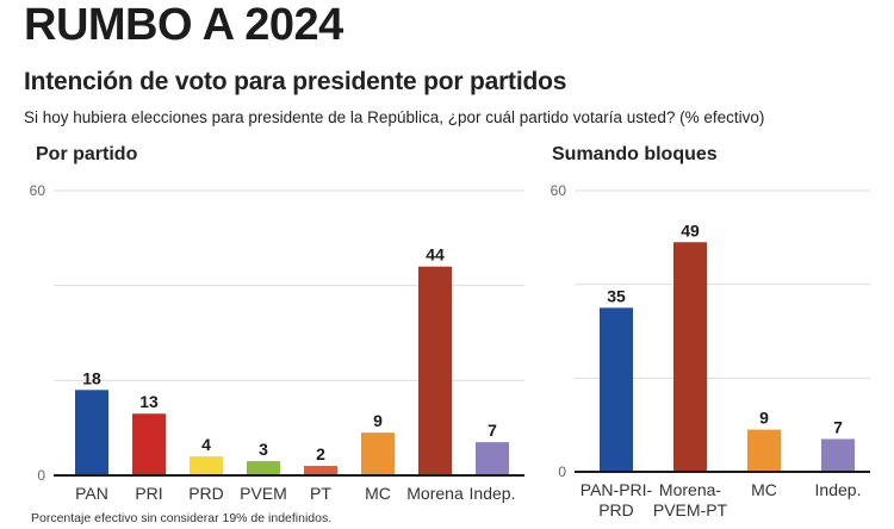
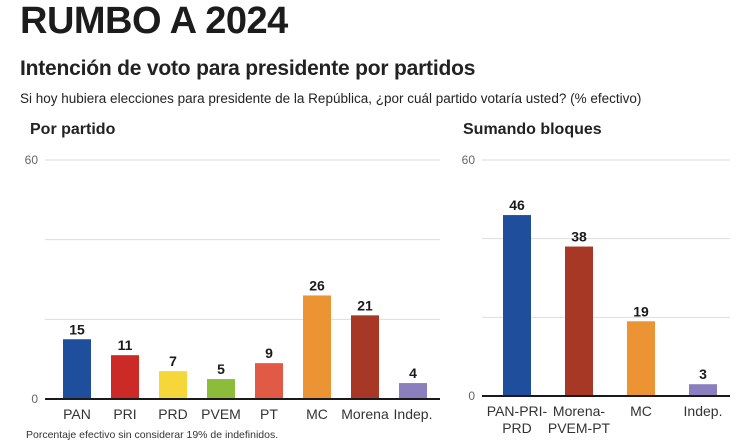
Por partido/PAN: 18 -> 15
Por partido/PRI: 13 -> 11
Por partido/PRD: 4 -> 7
Por partido/PVEM: 3 -> 5
Por partido/PT: 2 -> 9
Por partido/MC: 9 -> 26
Por partido/Morena: 44 -> 21
Por partido/Indep.: 7 -> 4
Sumando bloques/PAN-PRI- PRD: 35 -> 46
Sumando bloques/Morena- PVEM-PT: 49 -> 38
Sumando bloques/MC: 9 -> 19
Sumando bloques/Indep.: 7 -> 3
